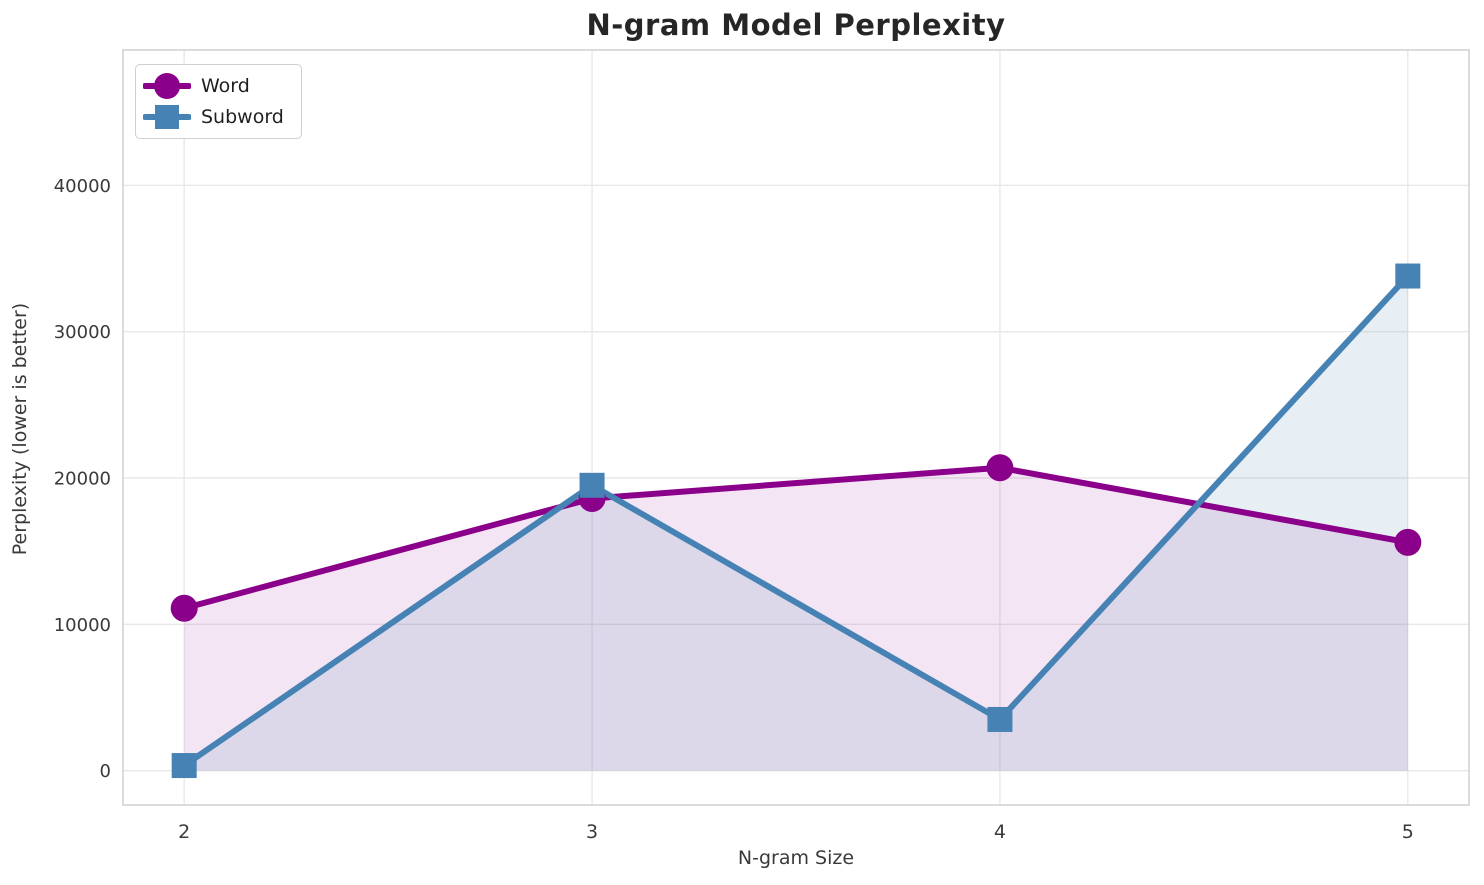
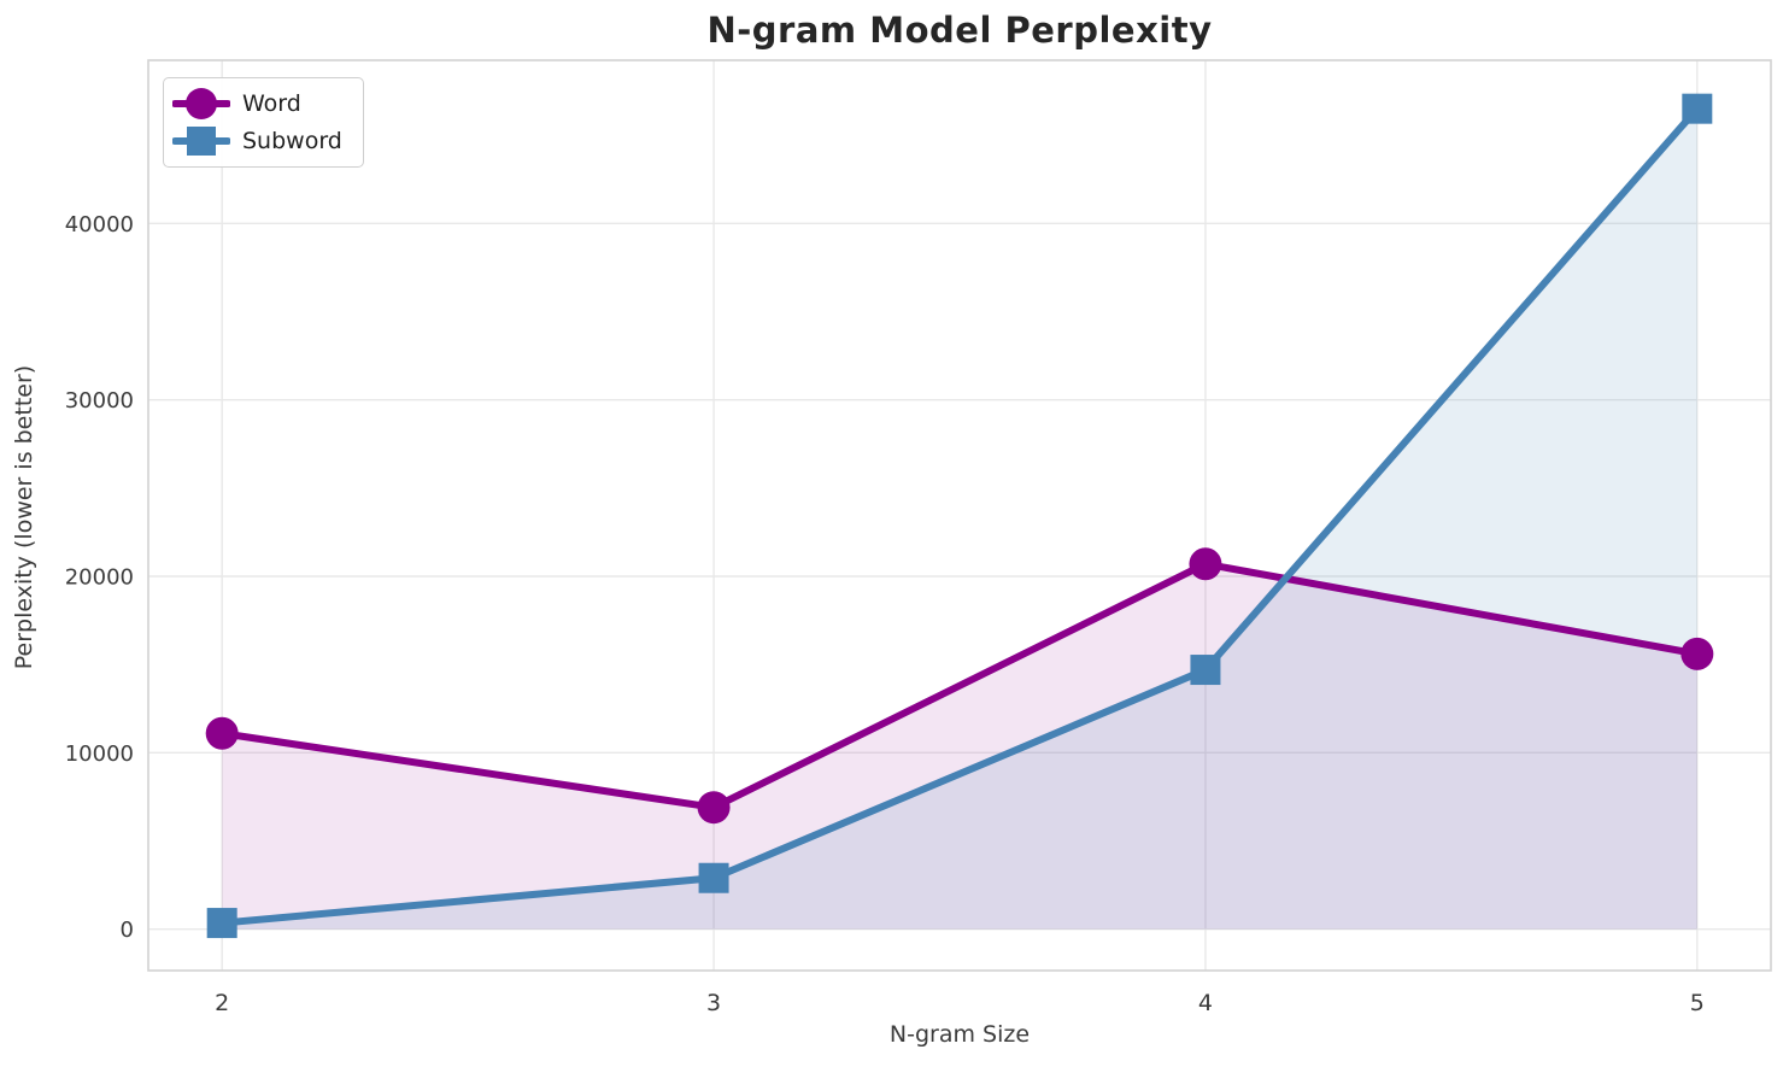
Word/3: 18600 -> 6900
Subword/3: 19500 -> 2900
Subword/4: 3500 -> 14700
Subword/5: 33800 -> 46500
